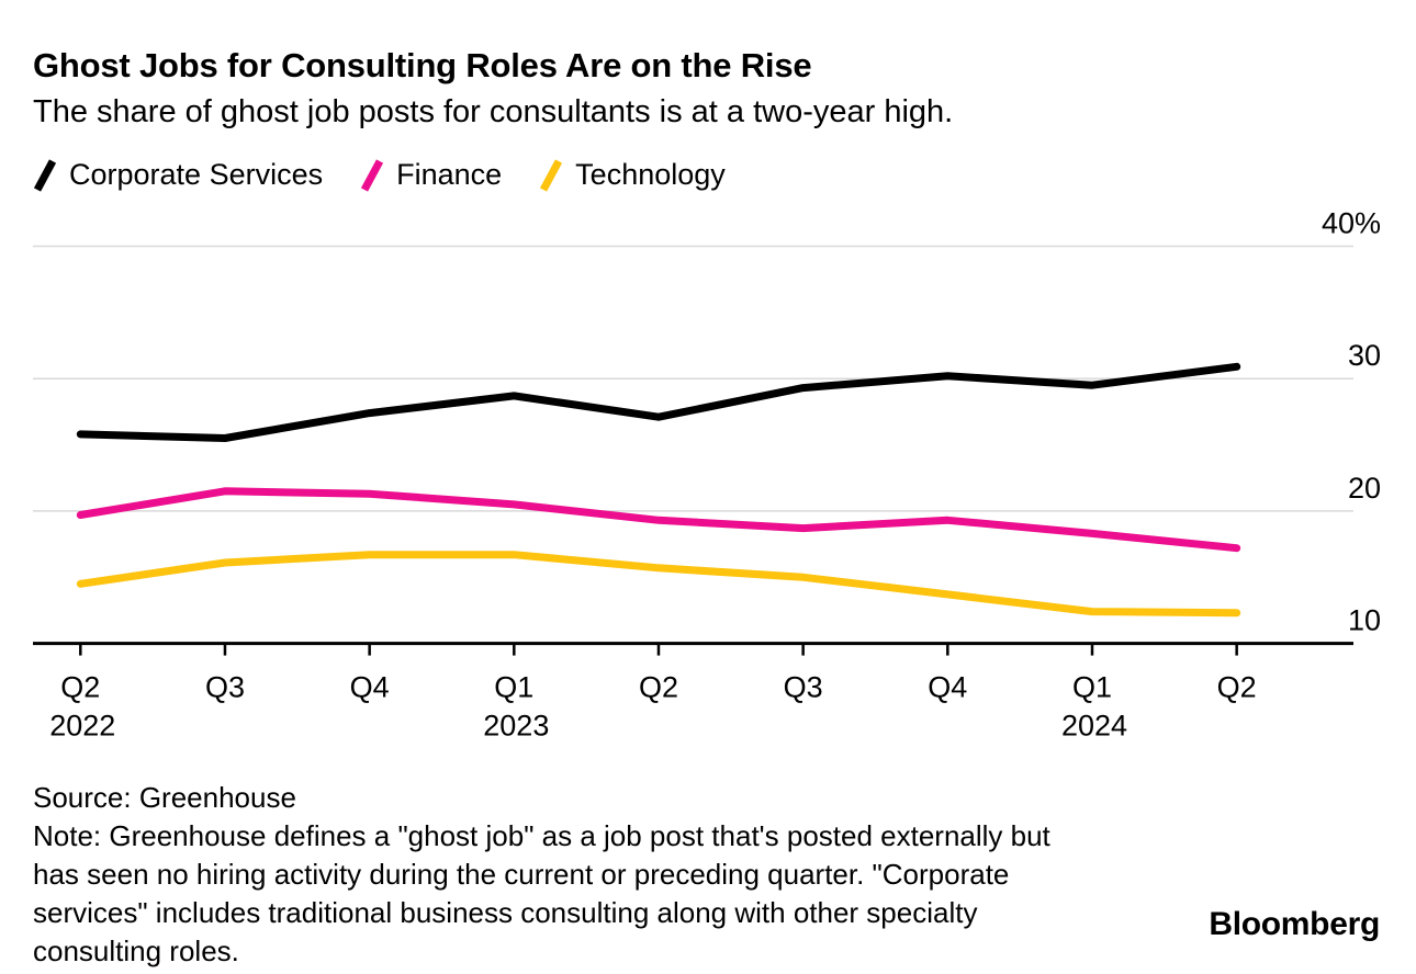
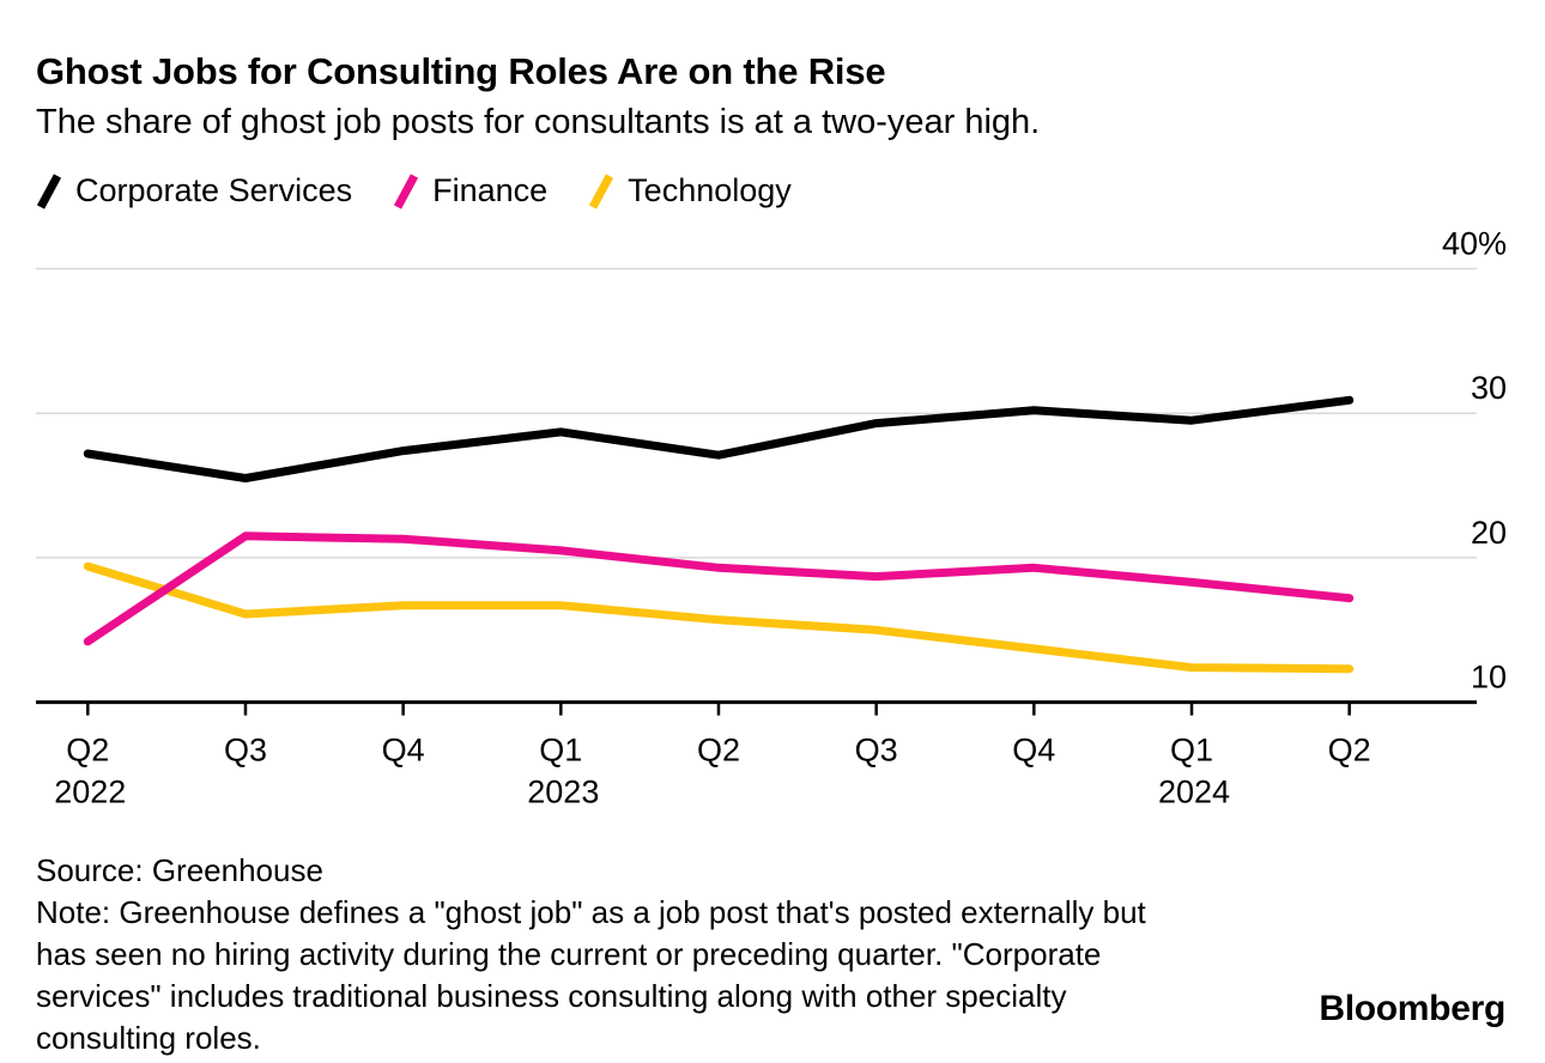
Corporate Services/Q2 2022: 25.8% -> 27.2%
Finance/Q2 2022: 19.7% -> 14.2%
Technology/Q2 2022: 14.5% -> 19.4%
